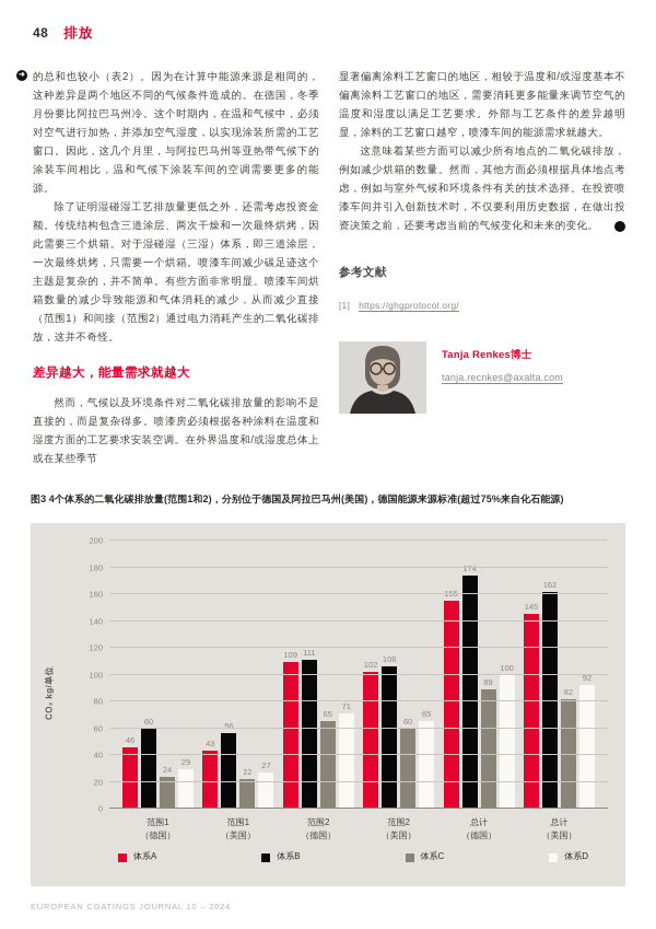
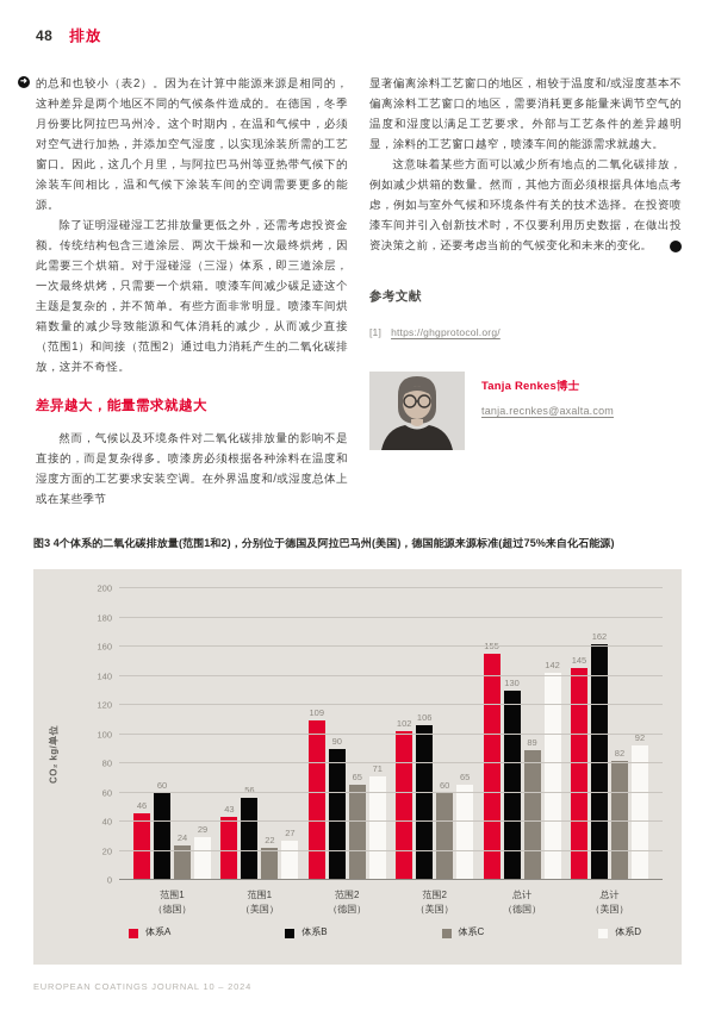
体系B/范围2（德国）: 111 -> 90
体系B/总计（德国）: 174 -> 130
体系D/总计（德国）: 100 -> 142
